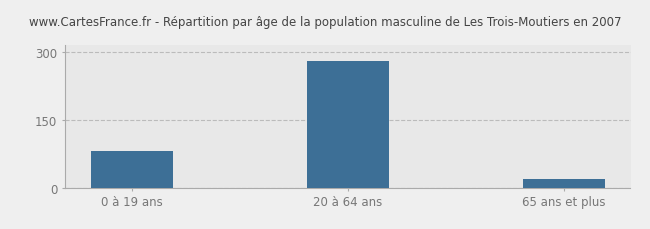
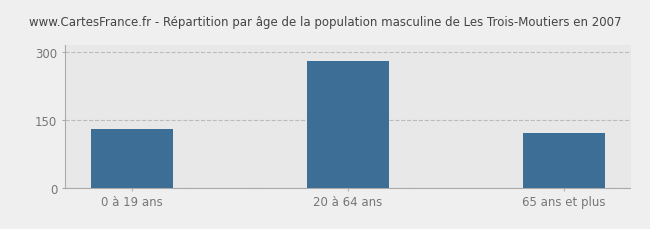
0 à 19 ans: 80 -> 130
65 ans et plus: 20 -> 120
